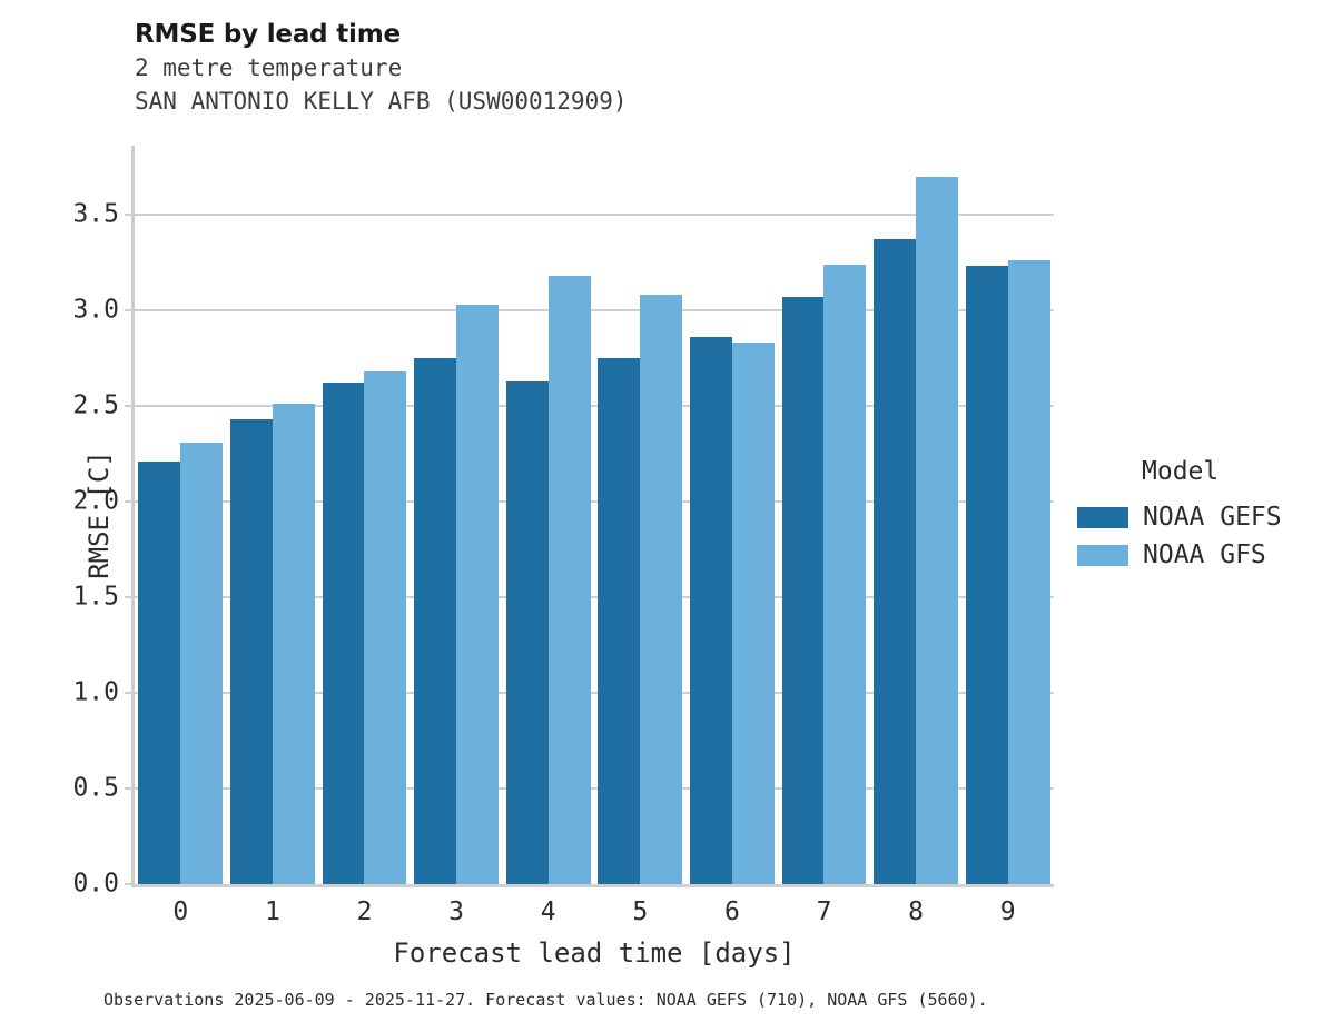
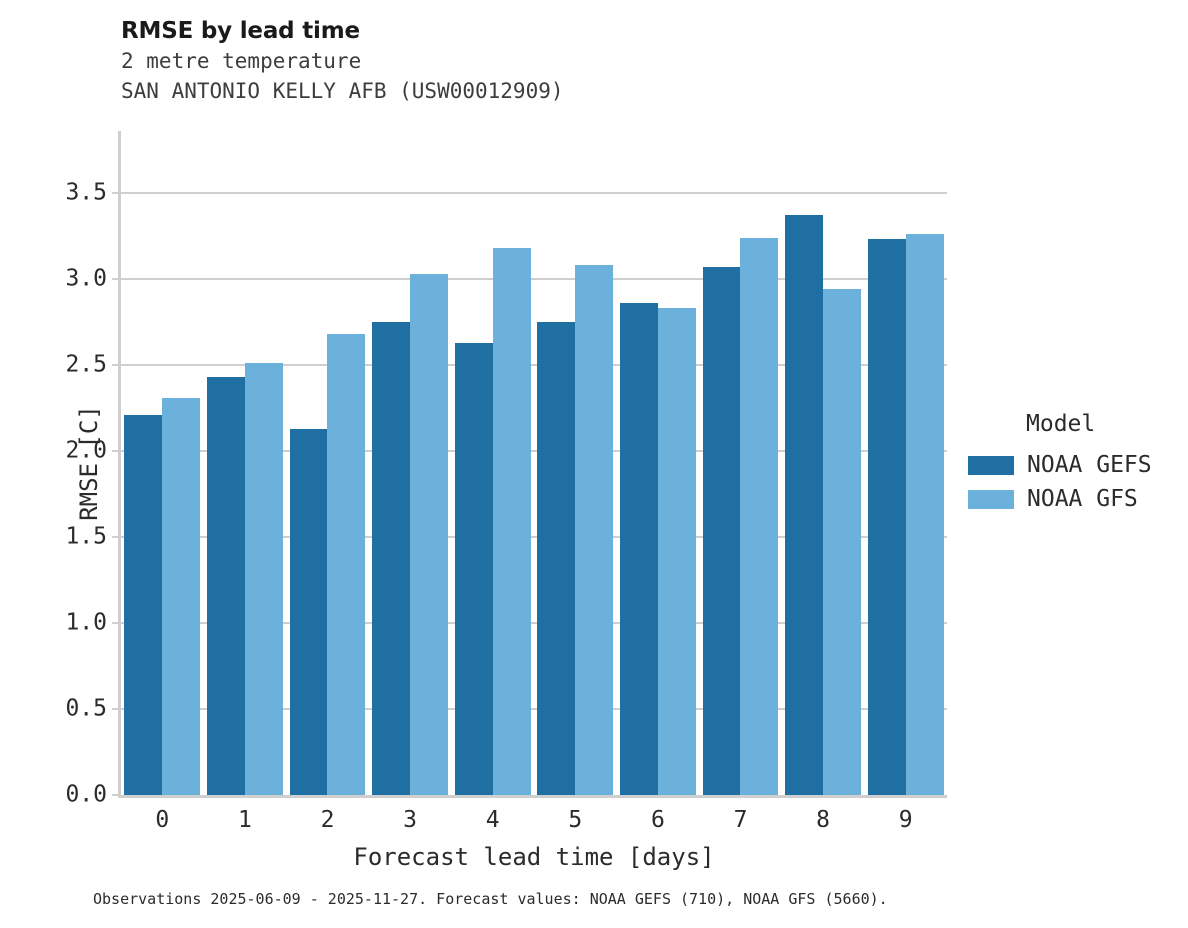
NOAA GEFS/2: 2.62 -> 2.13
NOAA GFS/8: 3.70 -> 2.94
